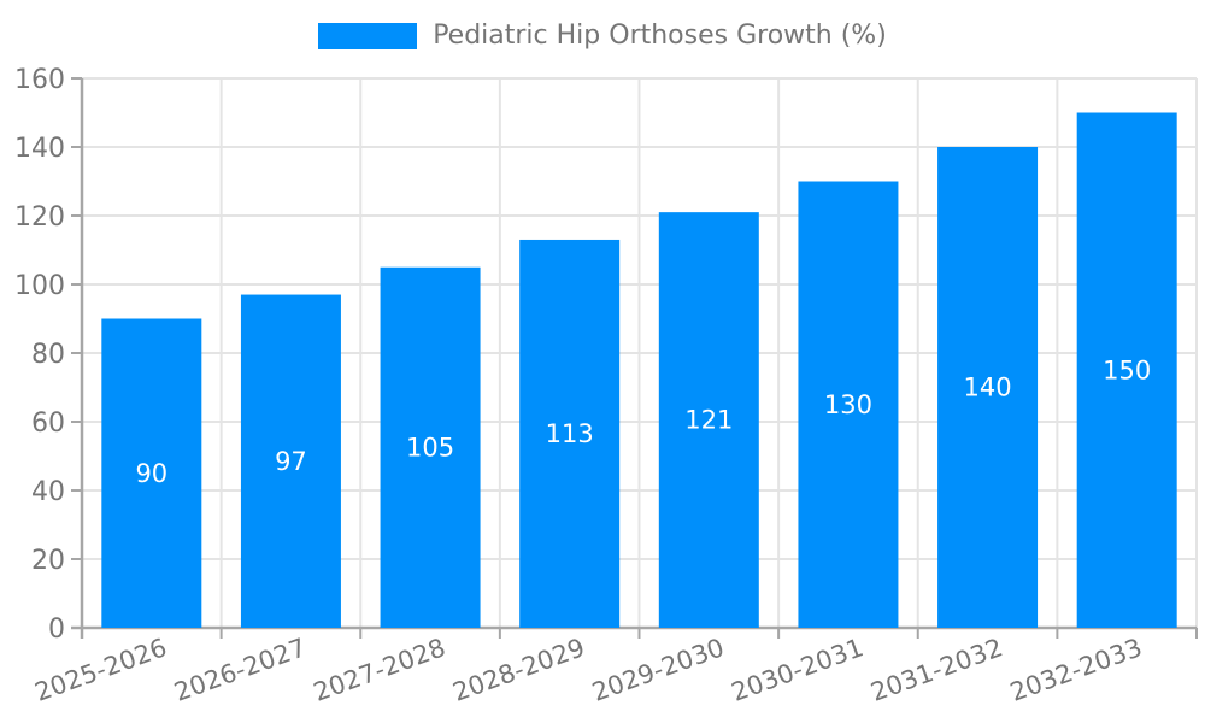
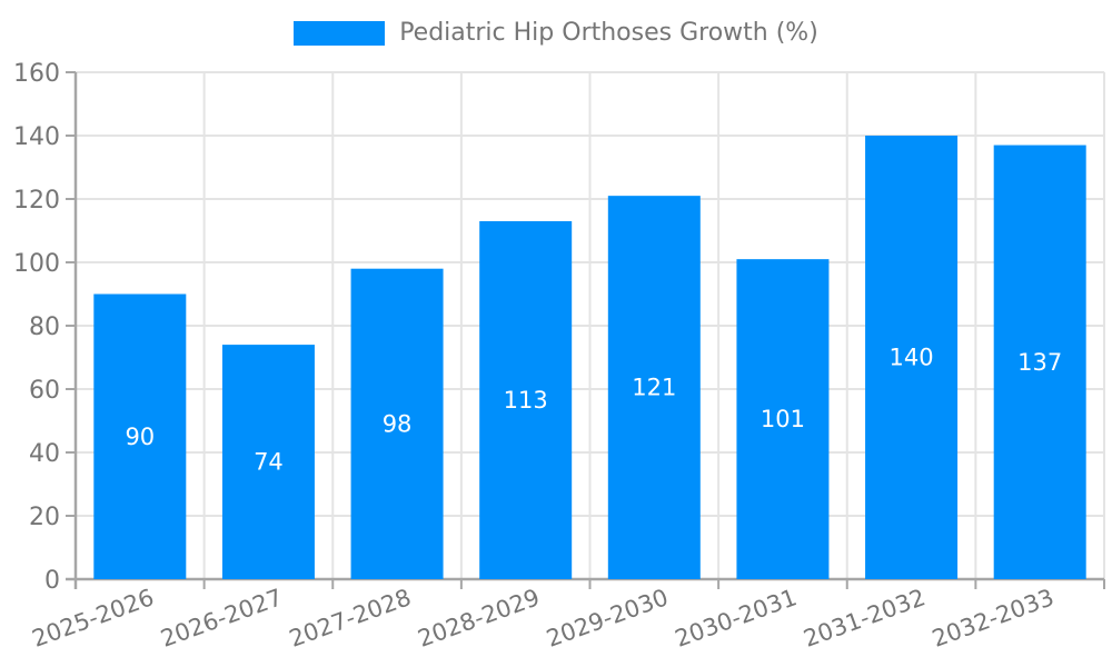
2026-2027: 97 -> 74
2027-2028: 105 -> 98
2030-2031: 130 -> 101
2032-2033: 150 -> 137
